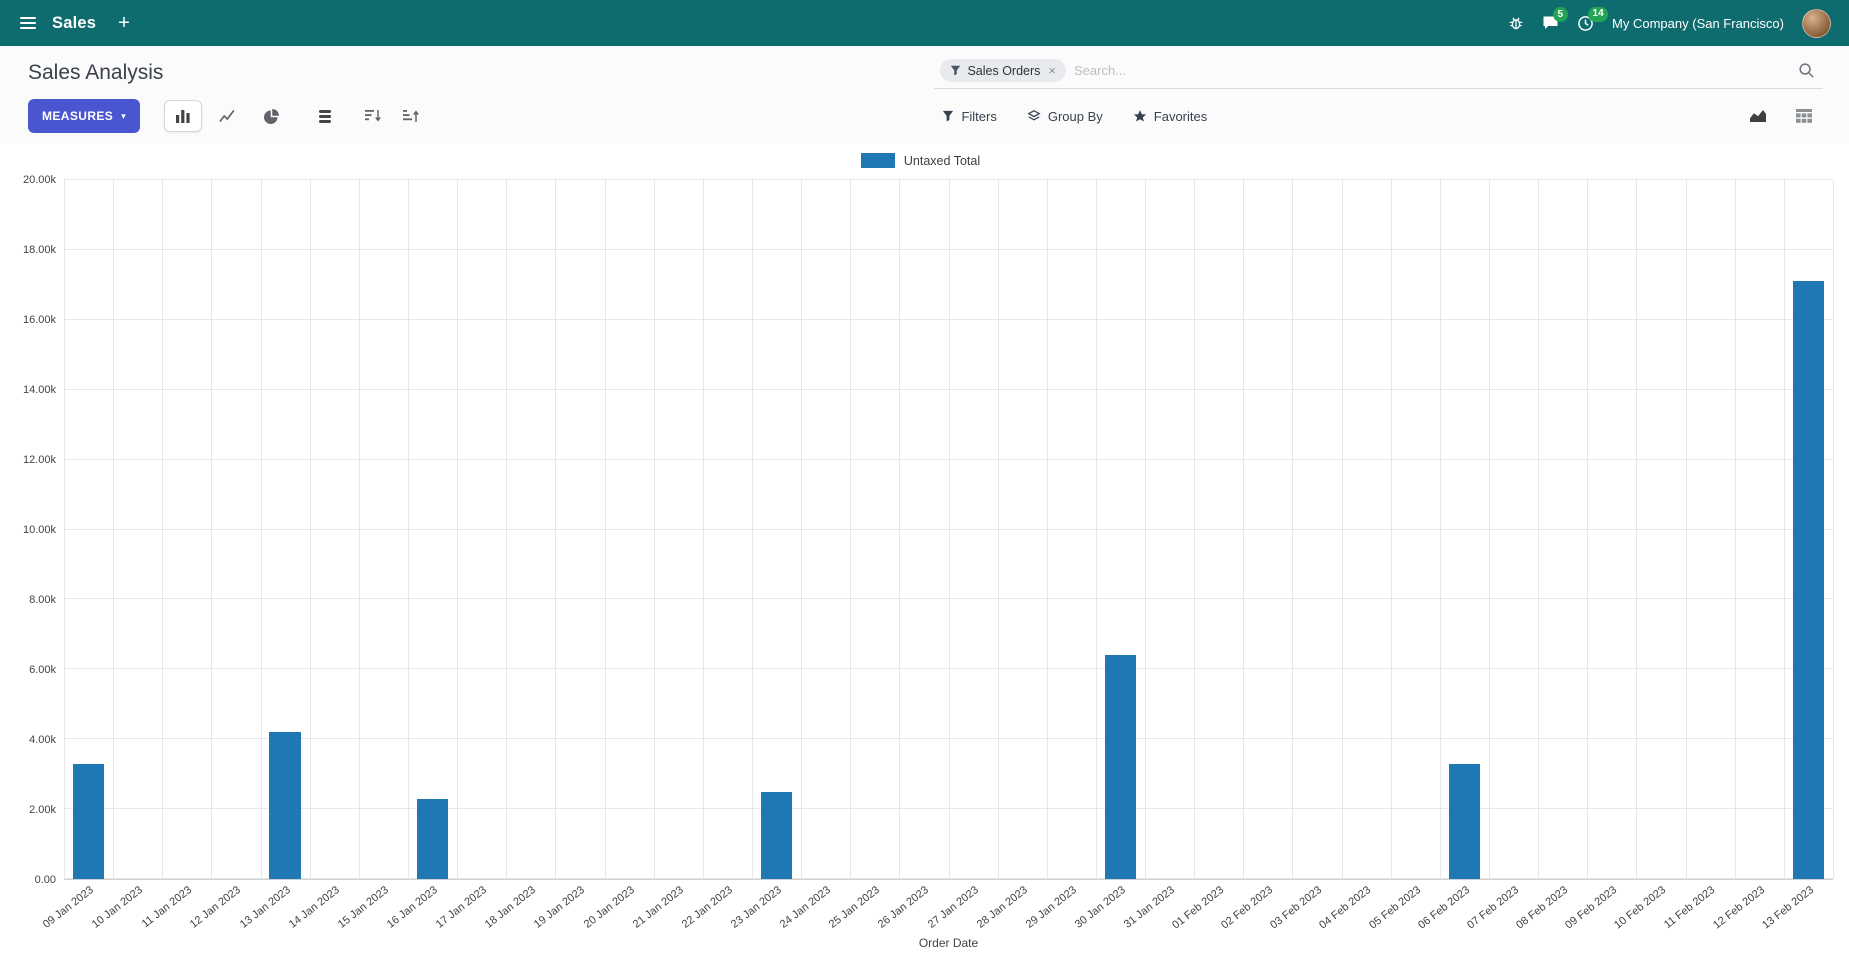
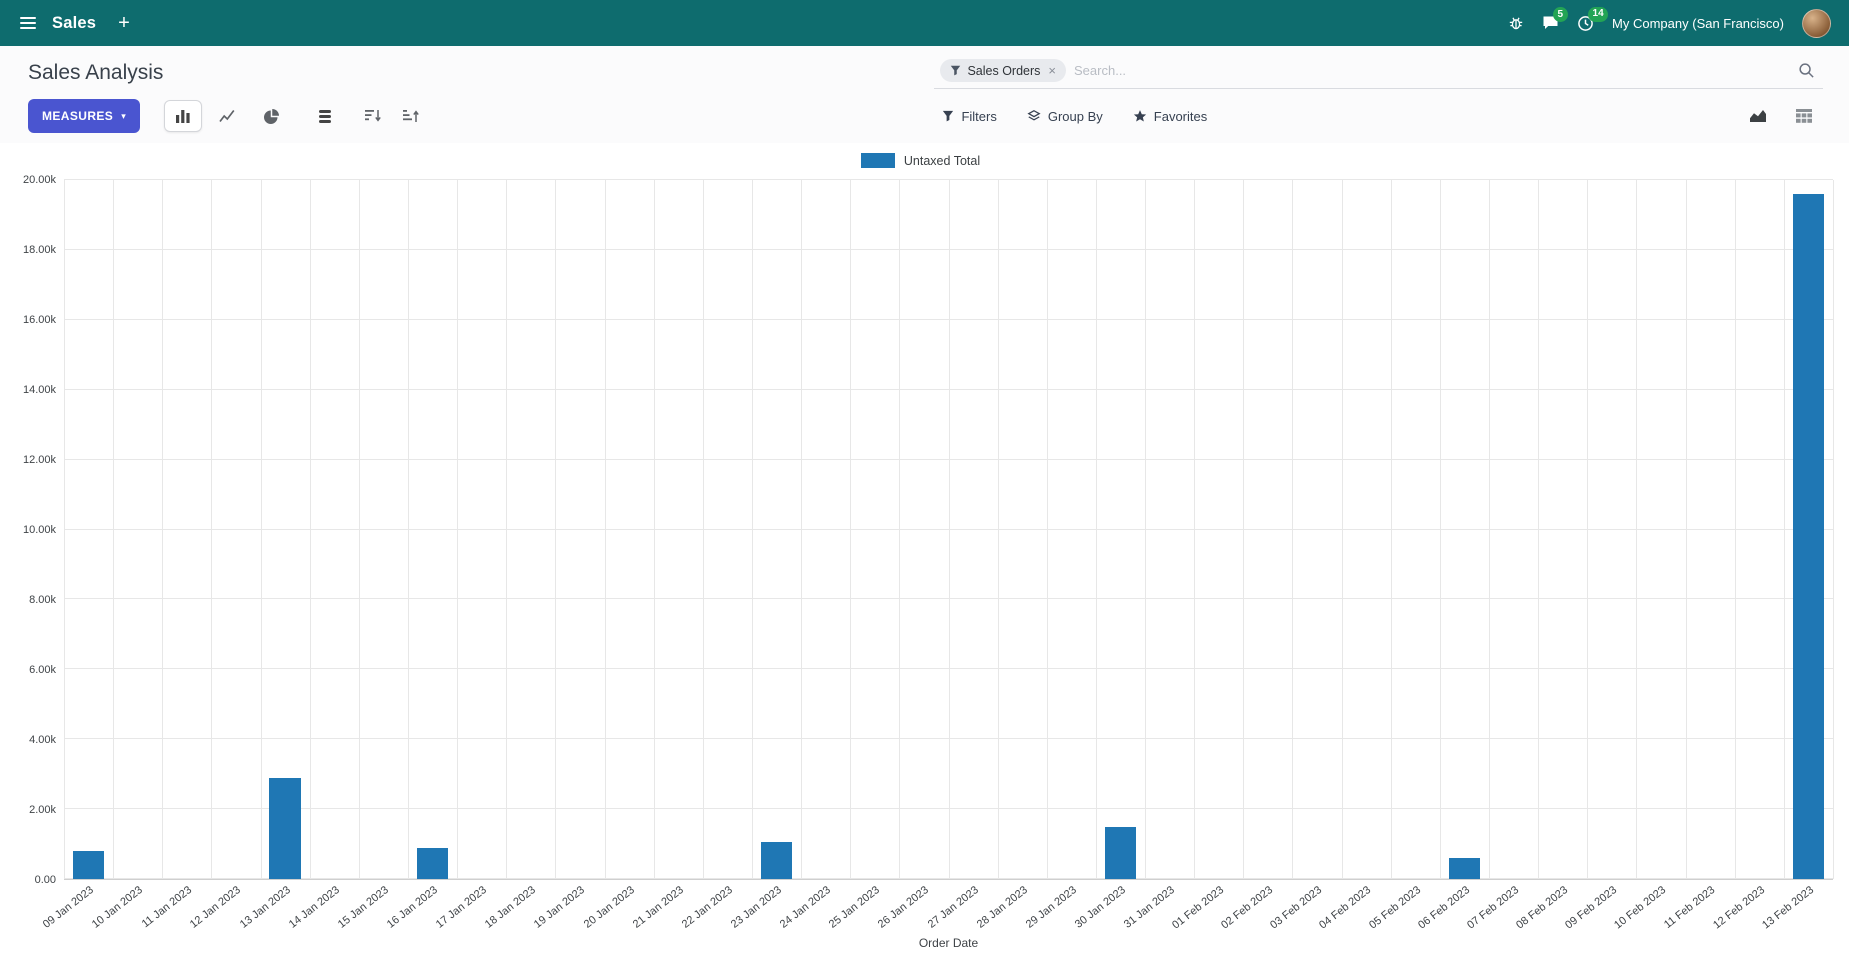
09 Jan 2023: 3.3k -> 0.8k
13 Jan 2023: 4.2k -> 2.9k
16 Jan 2023: 2.3k -> 0.9k
23 Jan 2023: 2.5k -> 1.0k
30 Jan 2023: 6.4k -> 1.5k
06 Feb 2023: 3.3k -> 0.6k
13 Feb 2023: 17.1k -> 19.6k
